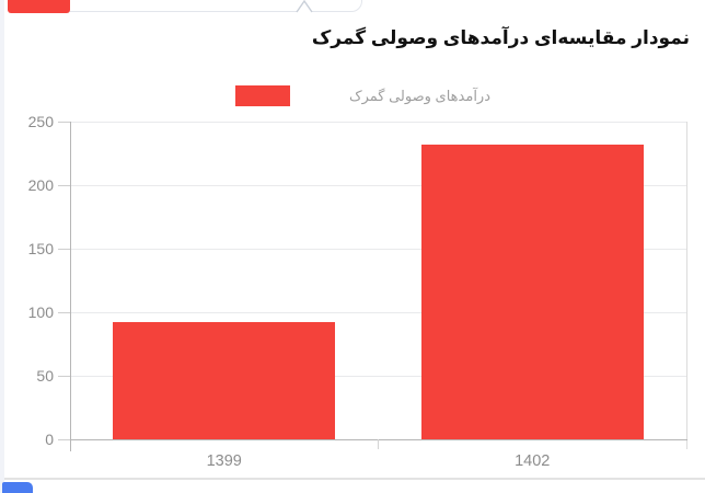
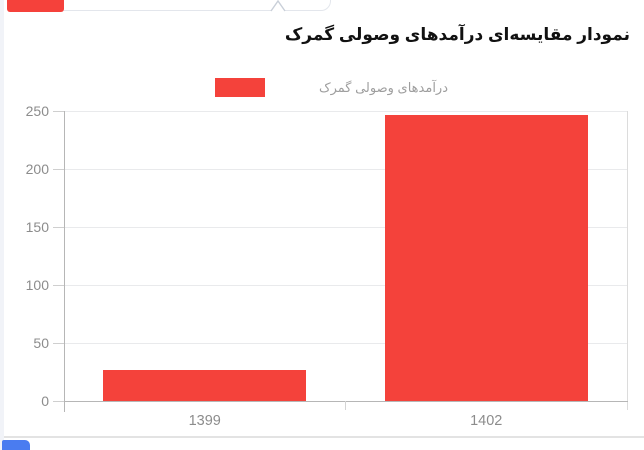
1399: 92 -> 27
1402: 232 -> 247
